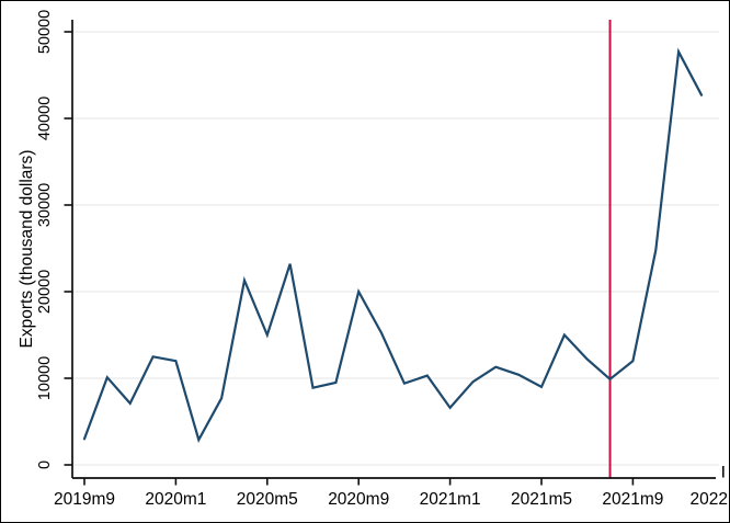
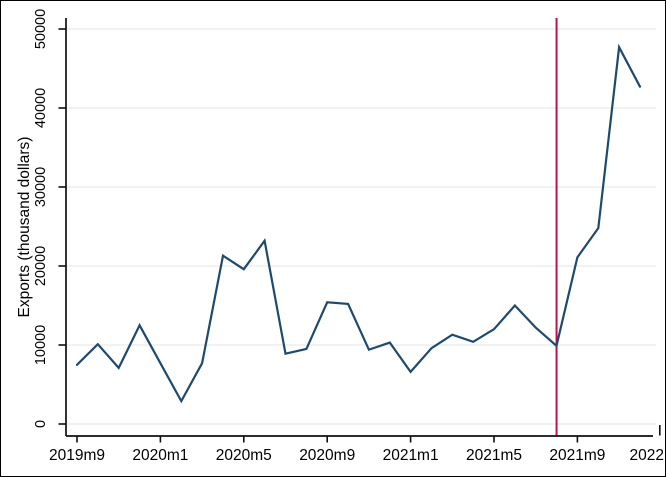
2019m9: 3000 -> 8000
2020m1: 12000 -> 8000
2020m5: 15000 -> 20000
2020m9: 20000 -> 15000
2021m5: 9000 -> 12000
2021m9: 12000 -> 21000
